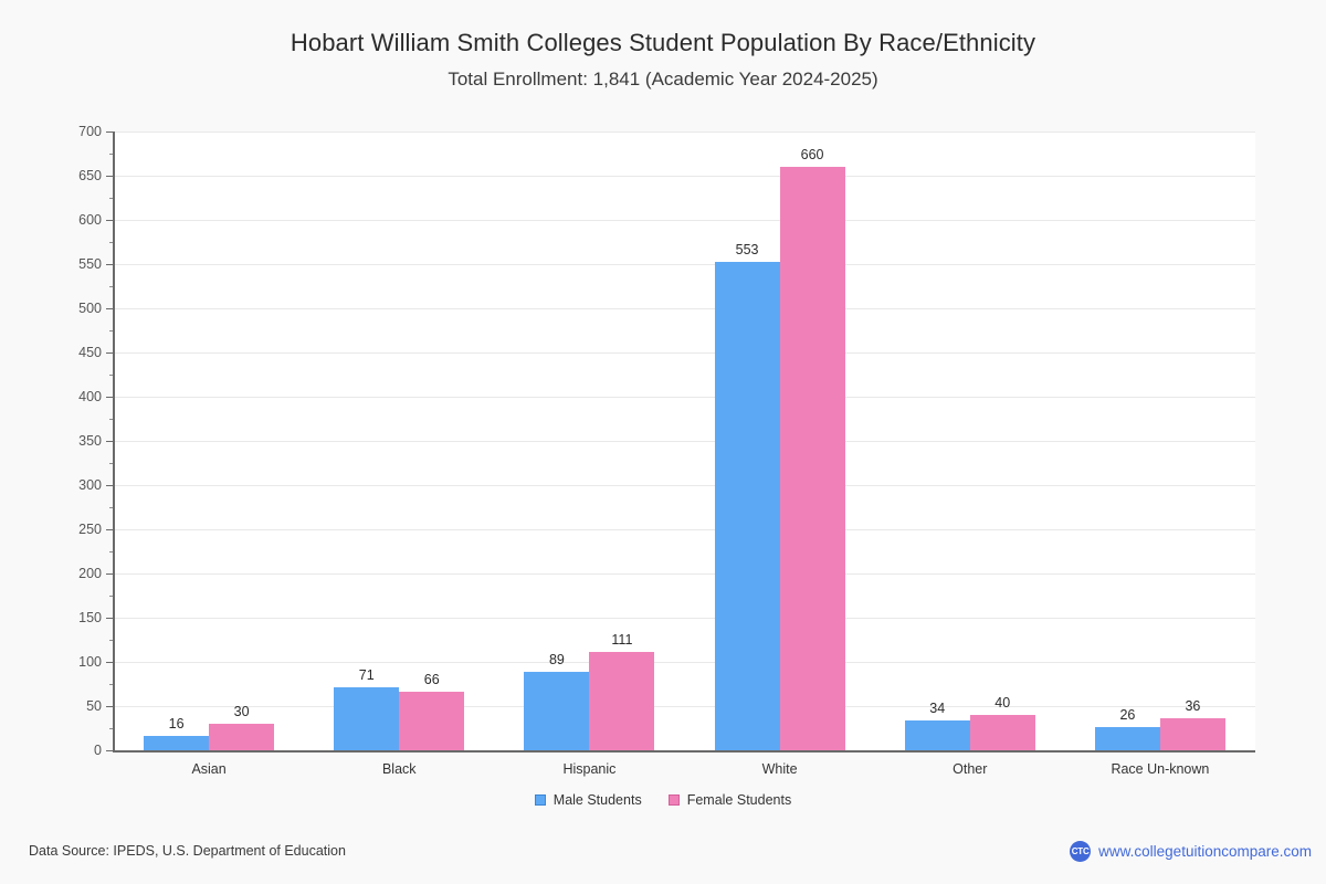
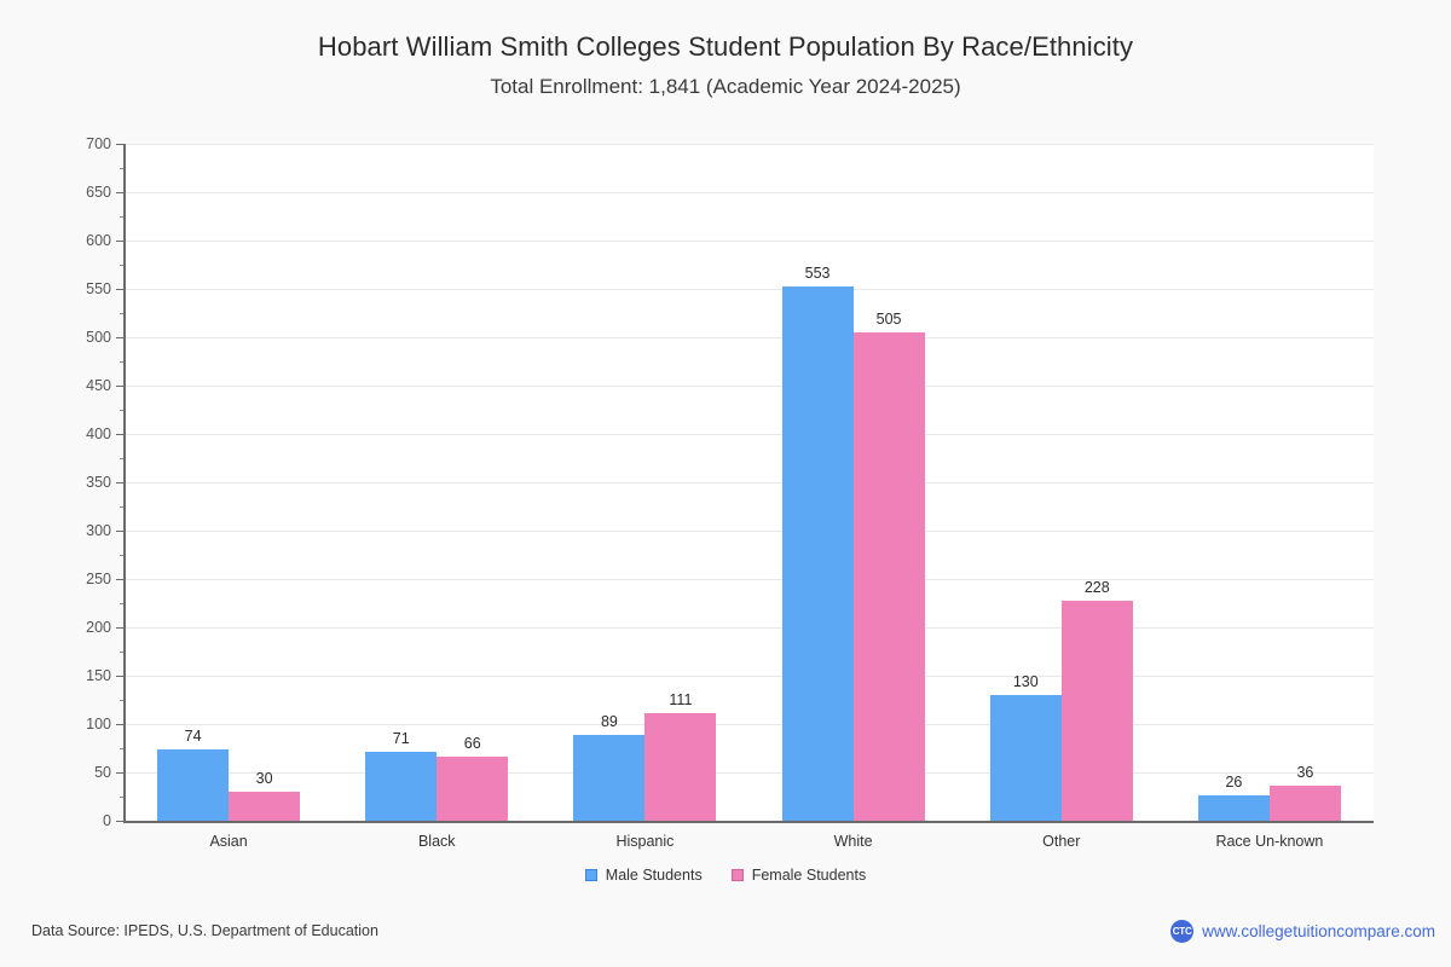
Male Students/Asian: 16 -> 74
Female Students/White: 660 -> 505
Male Students/Other: 34 -> 130
Female Students/Other: 40 -> 228
